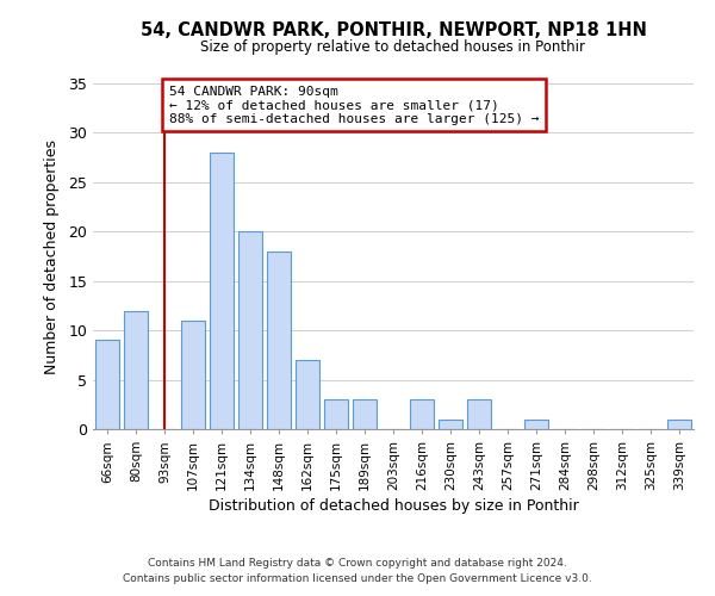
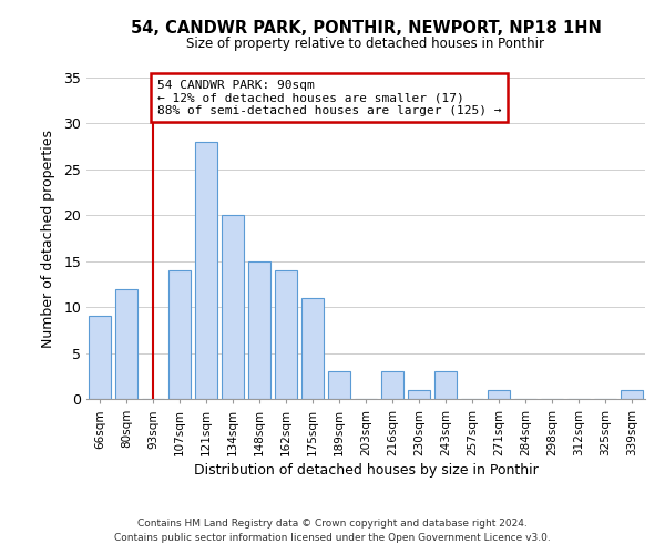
107sqm: 11 -> 14
148sqm: 18 -> 15
162sqm: 7 -> 14
175sqm: 3 -> 11
